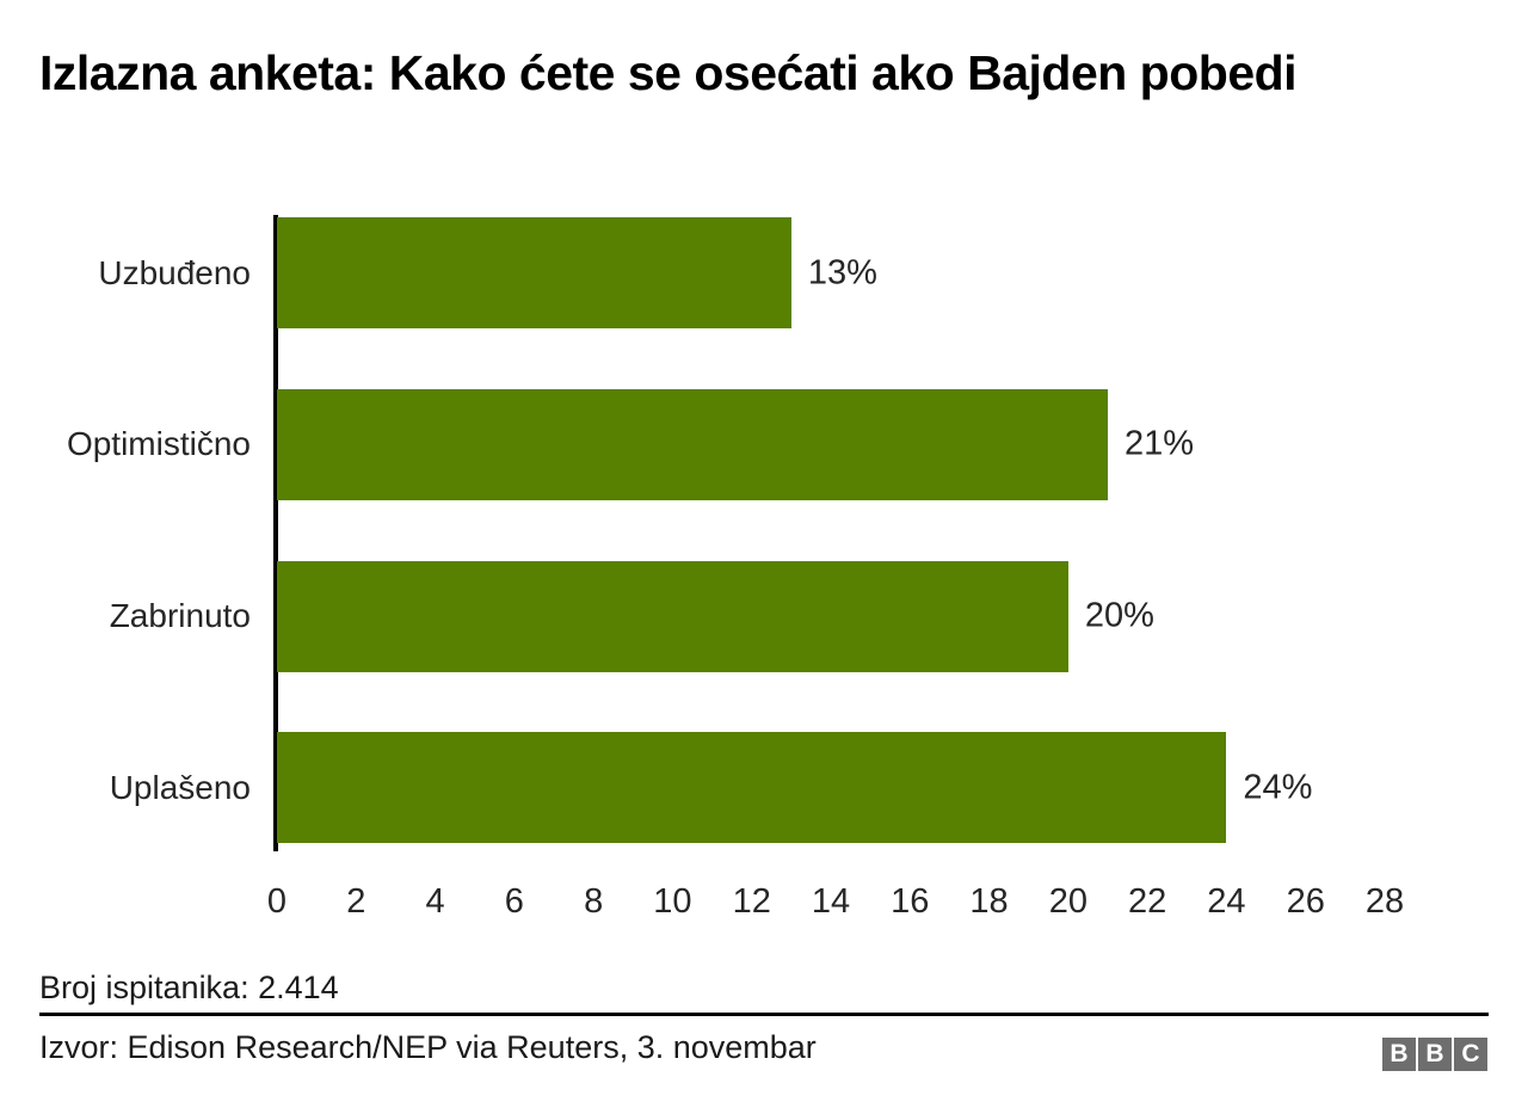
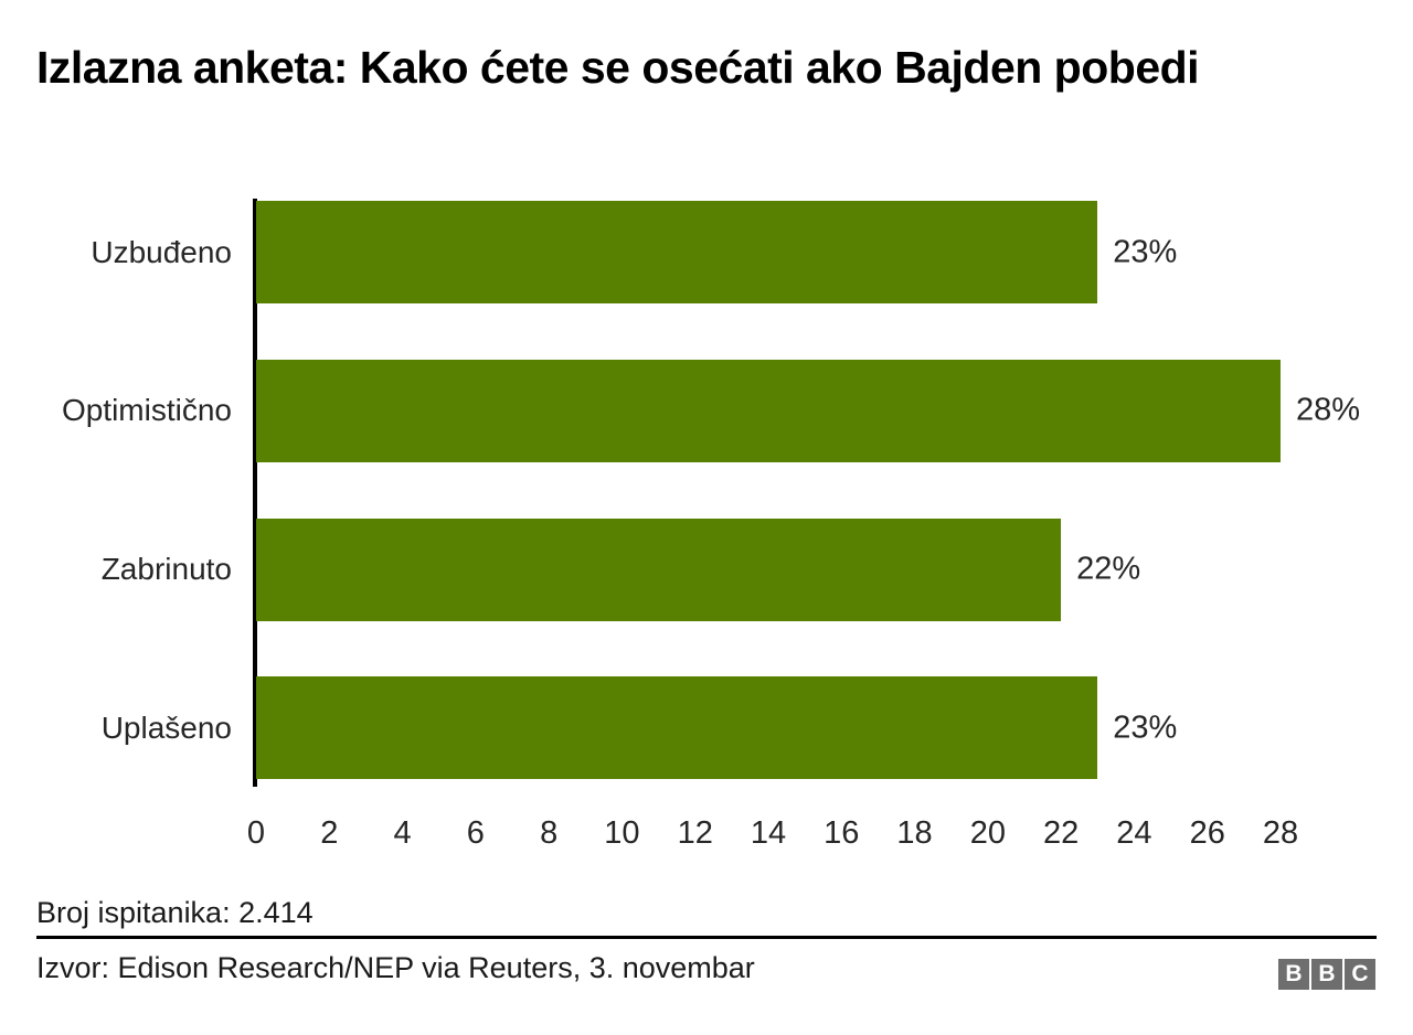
Uzbuđeno: 13% -> 23%
Optimistično: 21% -> 28%
Zabrinuto: 20% -> 22%
Uplašeno: 24% -> 23%
